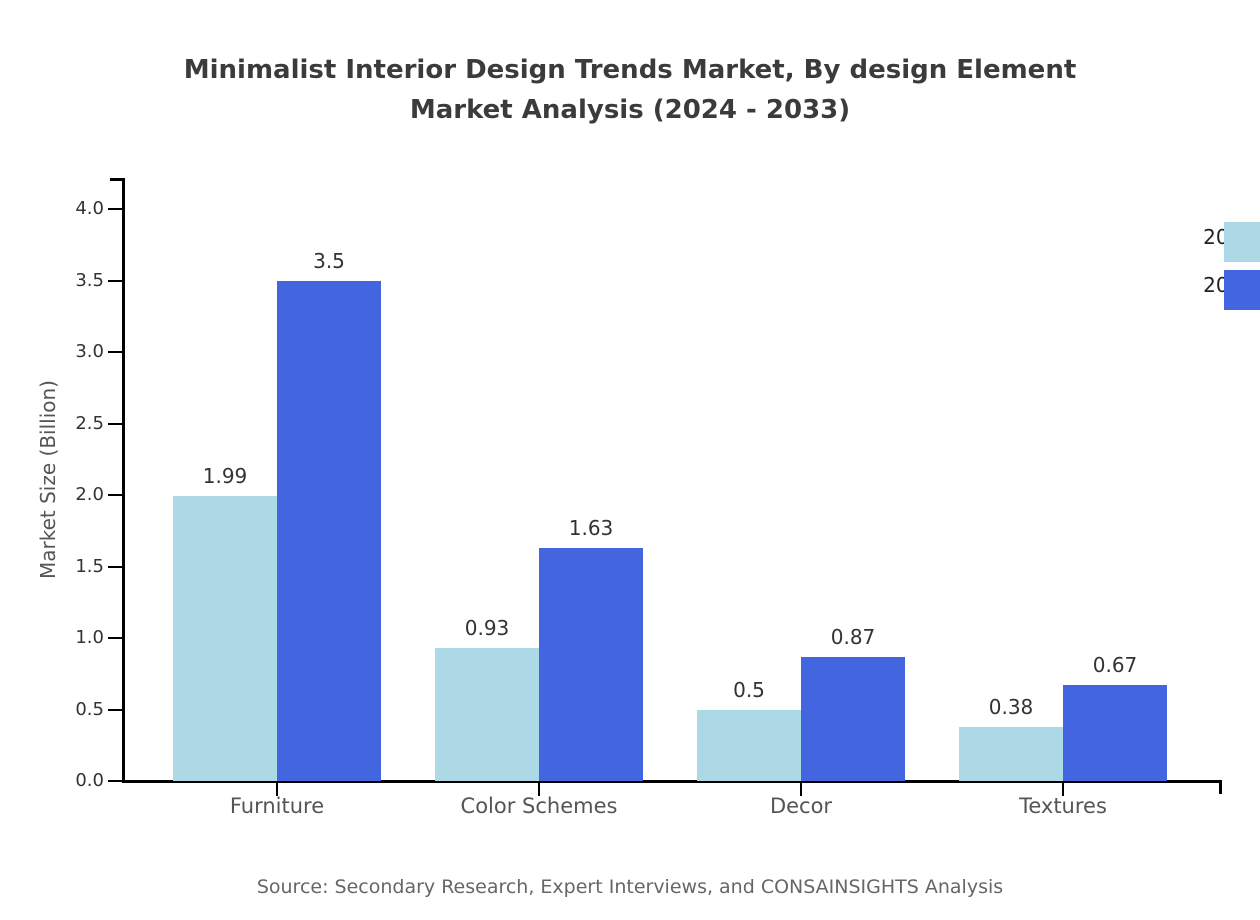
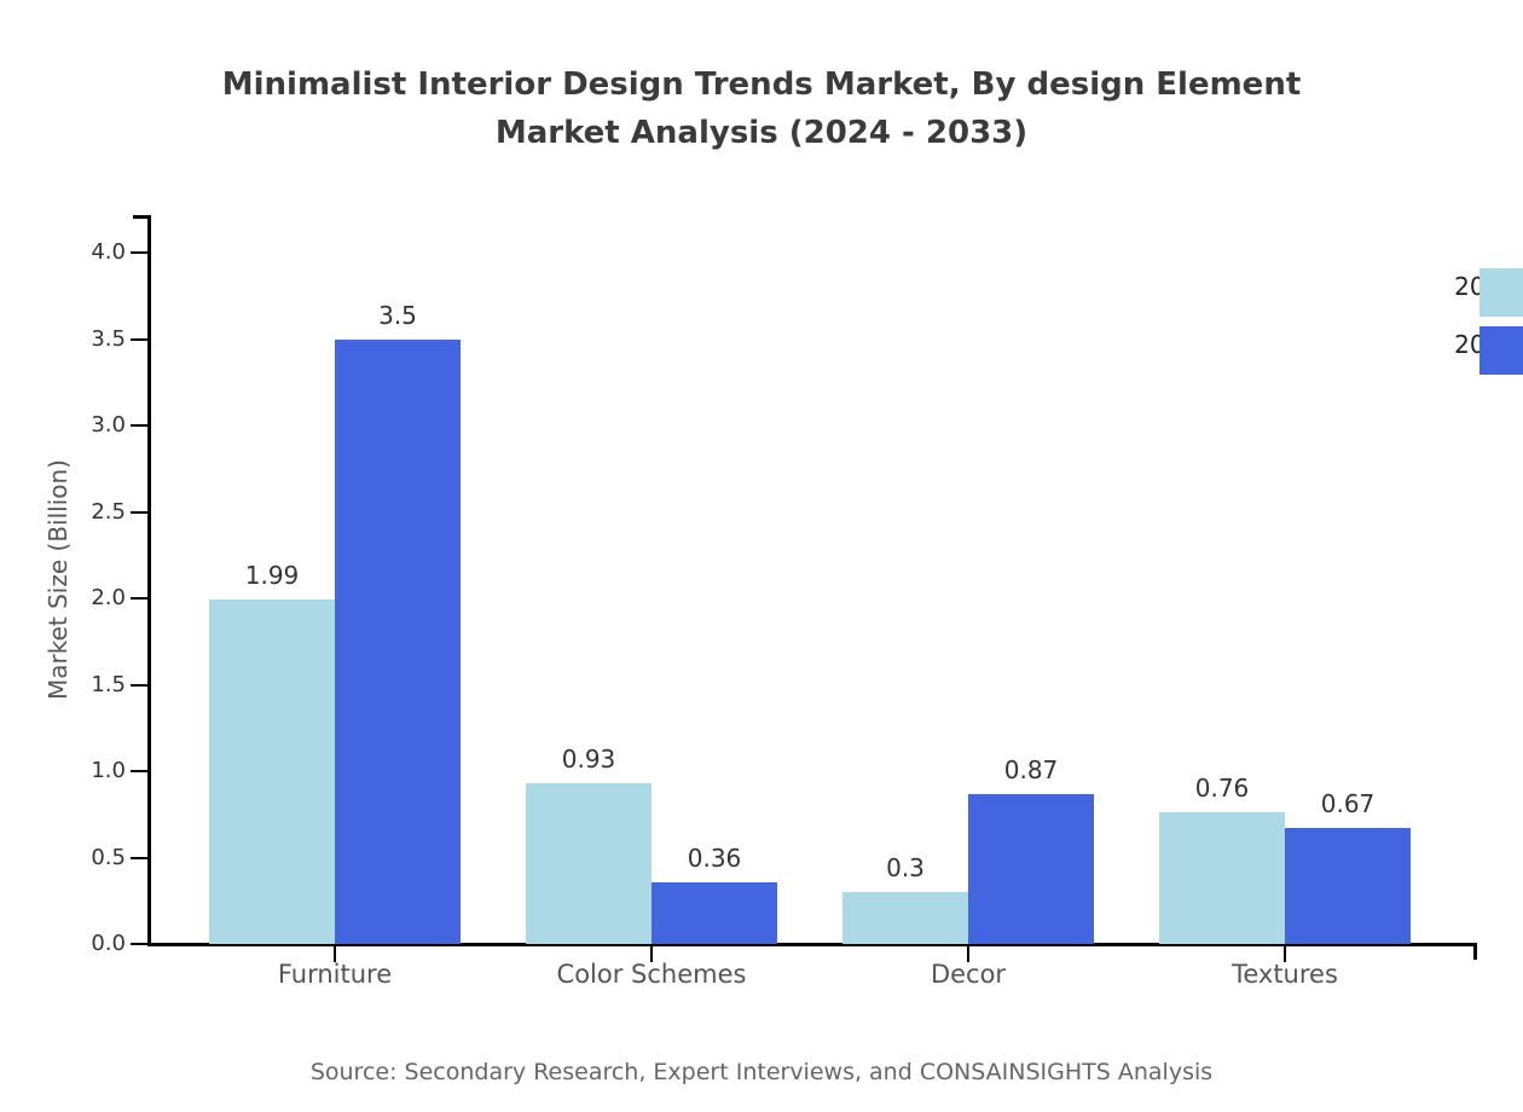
2033/Color Schemes: 1.63 -> 0.36
2024/Decor: 0.5 -> 0.3
2024/Textures: 0.38 -> 0.76
